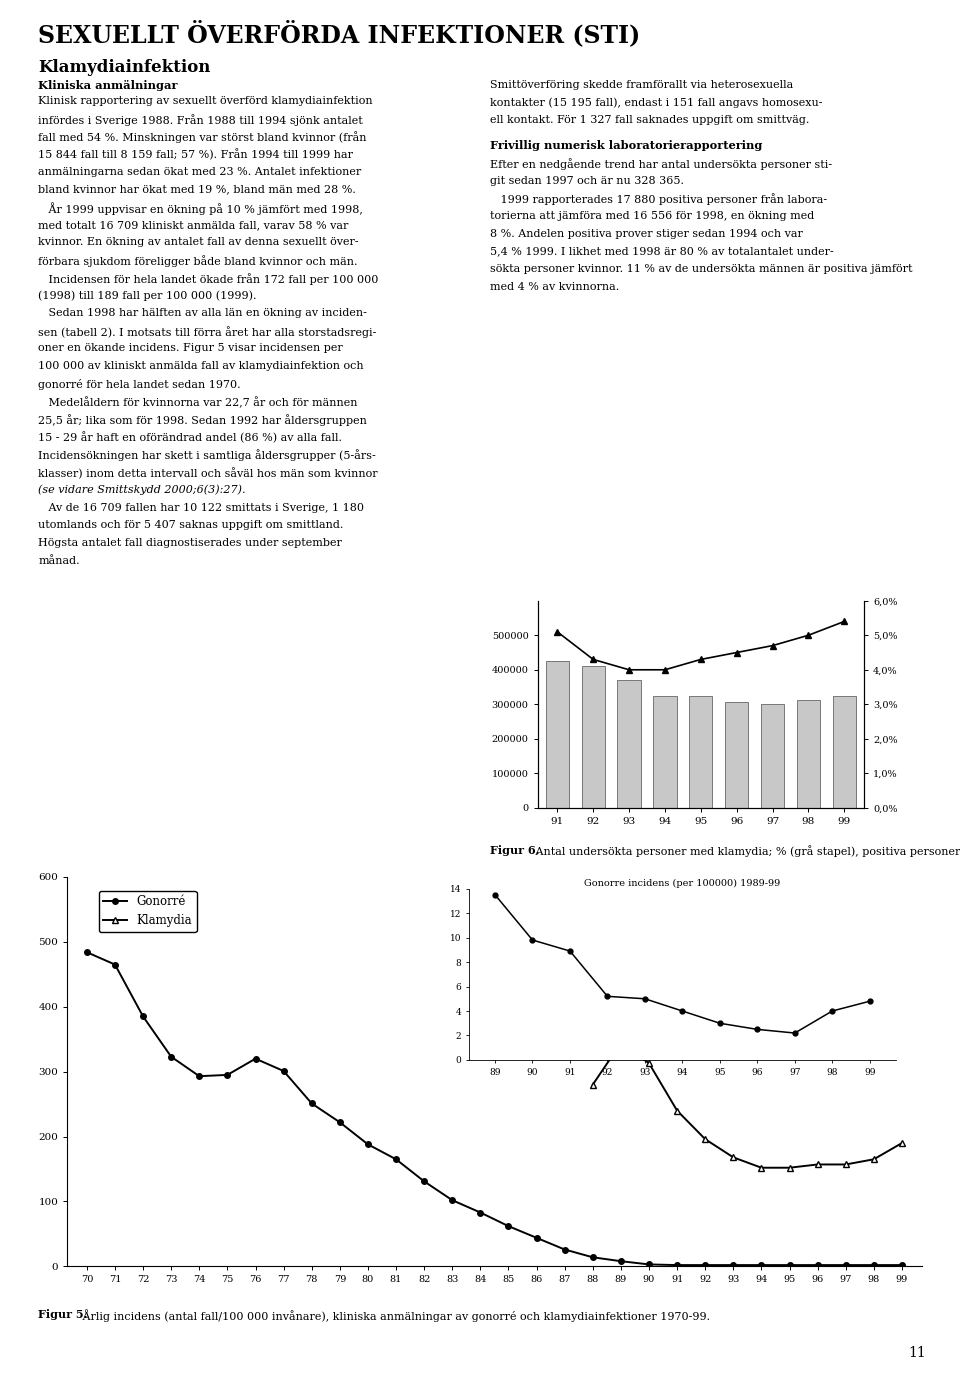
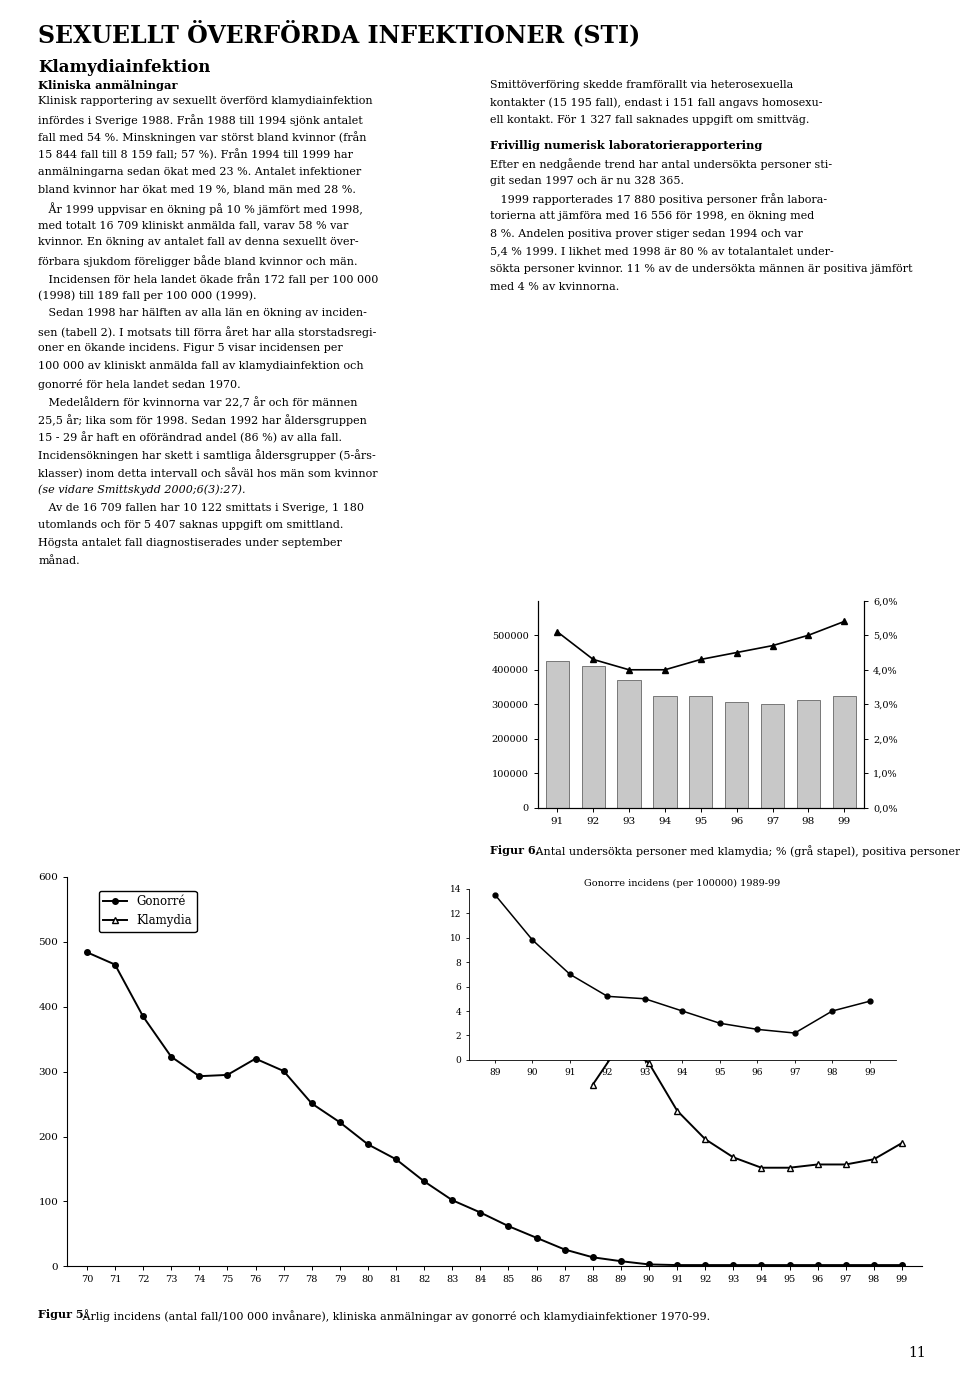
Gonorre incidens (per 100000) 1989-99/91: 8.9 -> 7.0
